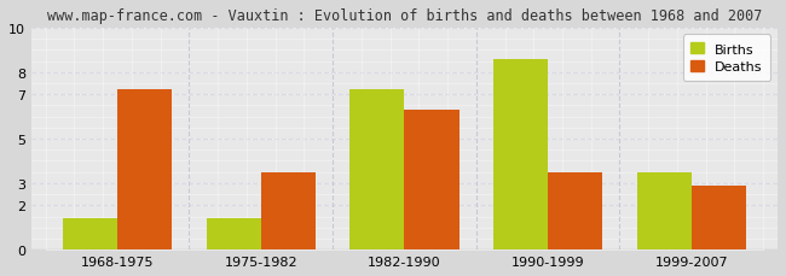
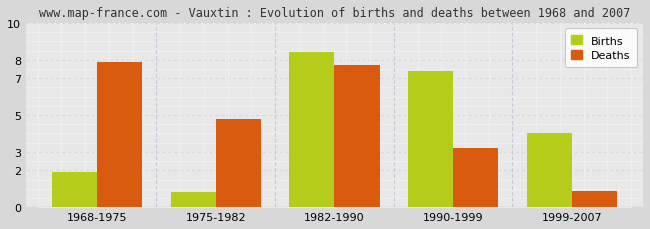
Births/1968-1975: 1.4 -> 1.9
Deaths/1968-1975: 7.2 -> 7.9
Births/1975-1982: 1.4 -> 0.8
Deaths/1975-1982: 3.5 -> 4.8
Births/1982-1990: 7.2 -> 8.4
Deaths/1982-1990: 6.3 -> 7.7
Births/1990-1999: 8.6 -> 7.4
Deaths/1990-1999: 3.5 -> 3.2
Births/1999-2007: 3.5 -> 4.0
Deaths/1999-2007: 2.9 -> 0.9
